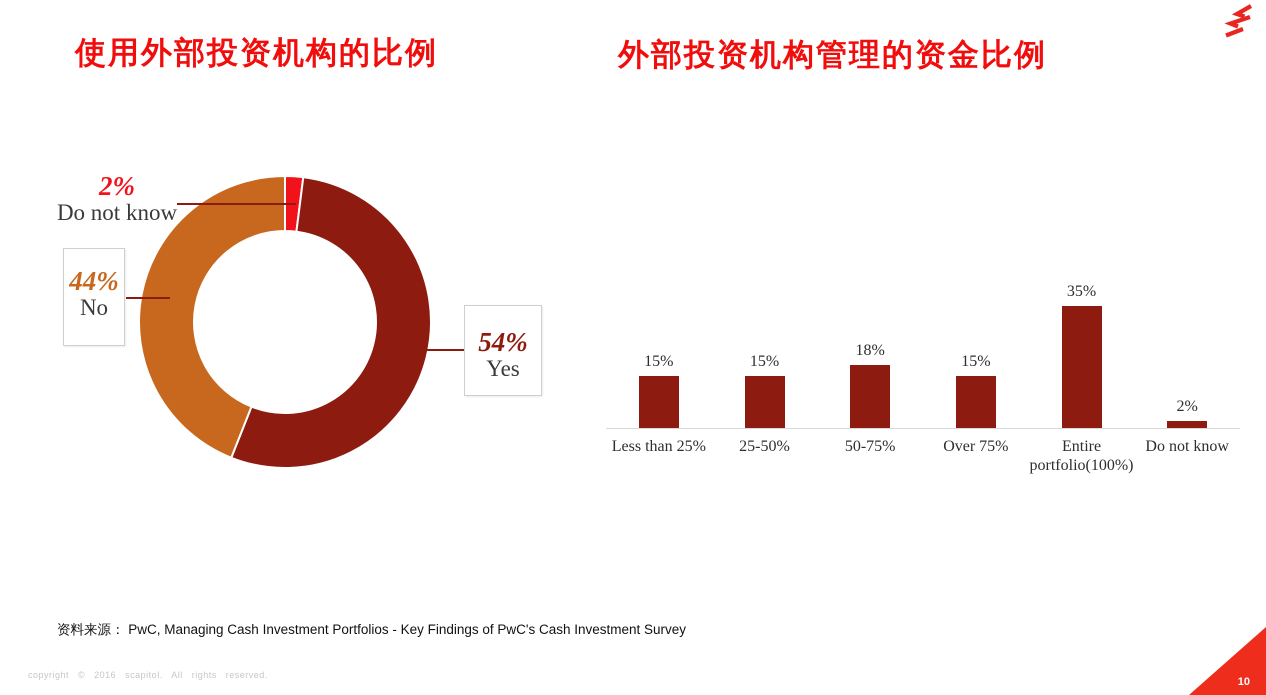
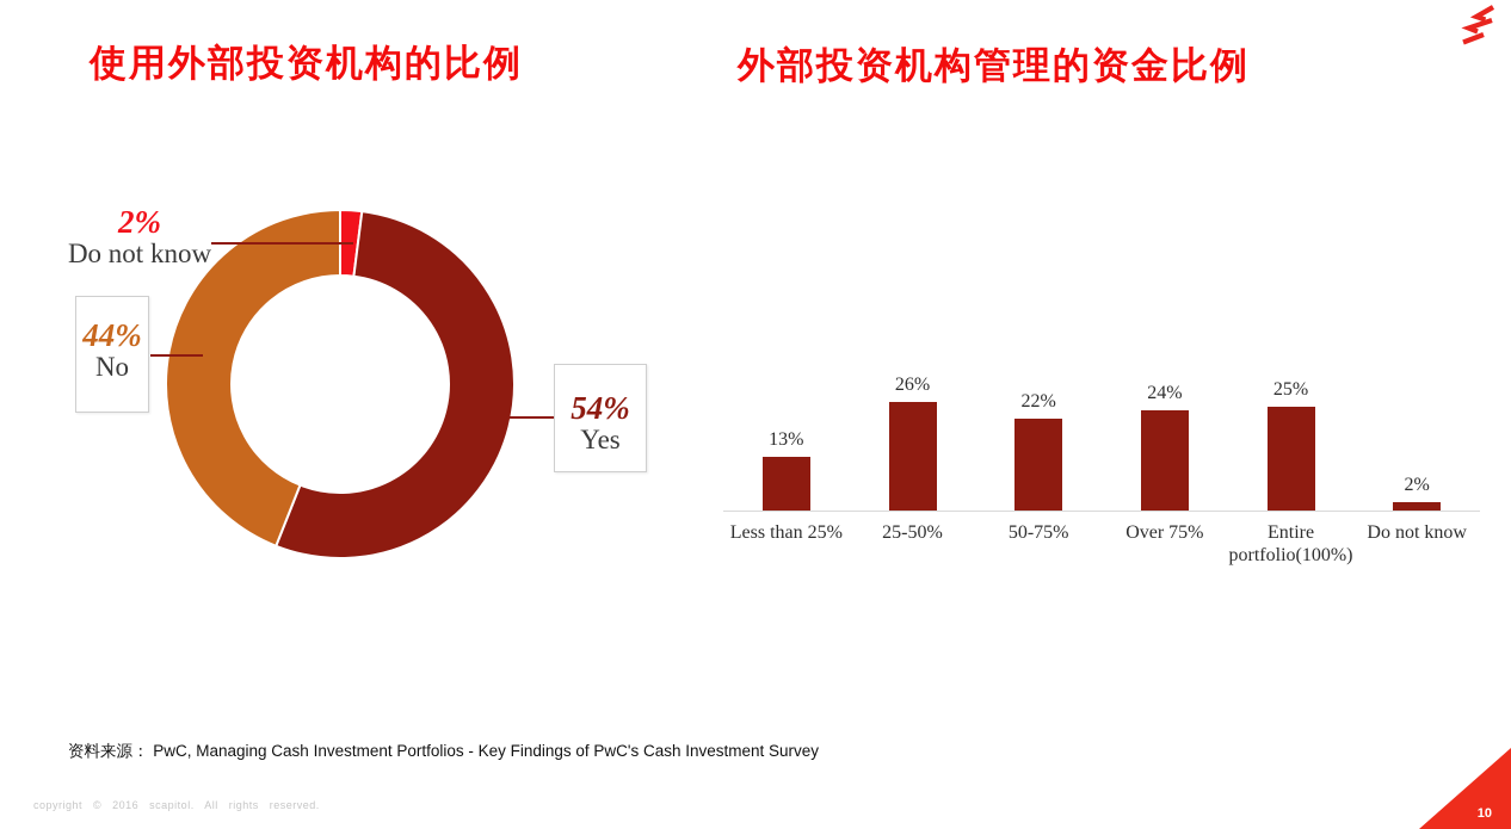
外部投资机构管理的资金比例/Less than 25%: 15% -> 13%
外部投资机构管理的资金比例/25-50%: 15% -> 26%
外部投资机构管理的资金比例/50-75%: 18% -> 22%
外部投资机构管理的资金比例/Over 75%: 15% -> 24%
外部投资机构管理的资金比例/Entire portfolio(100%): 35% -> 25%
